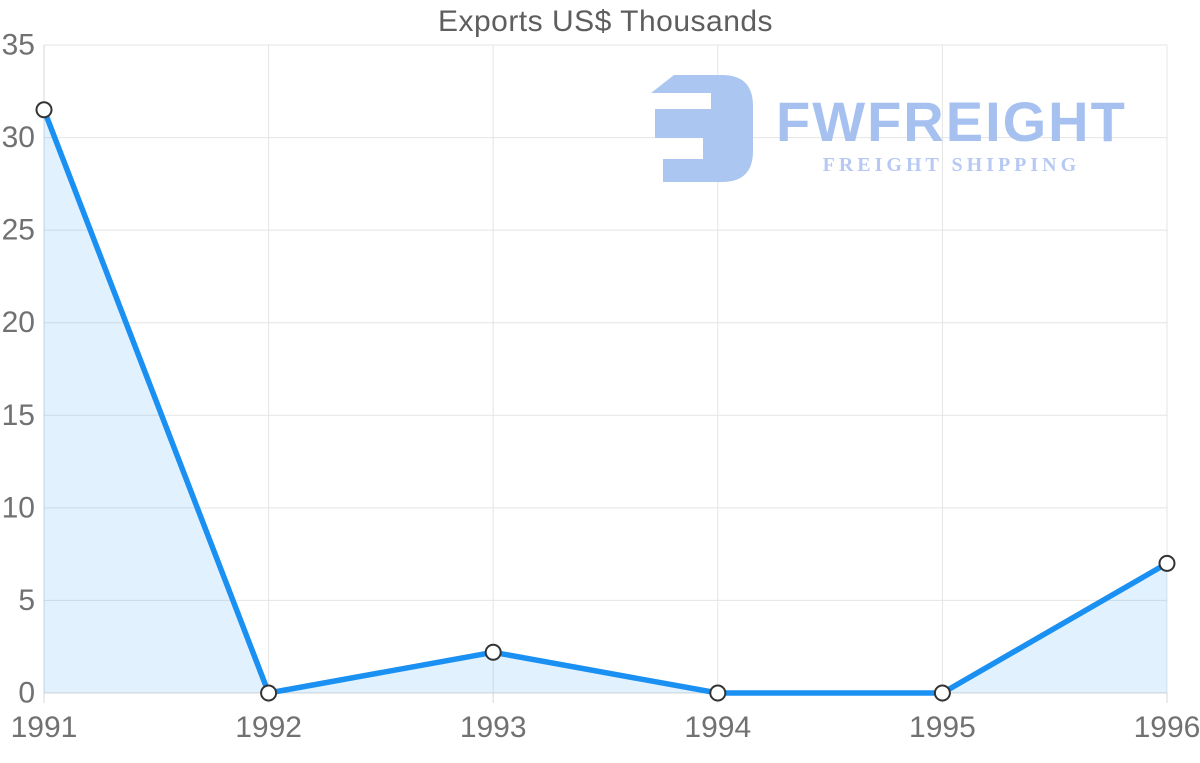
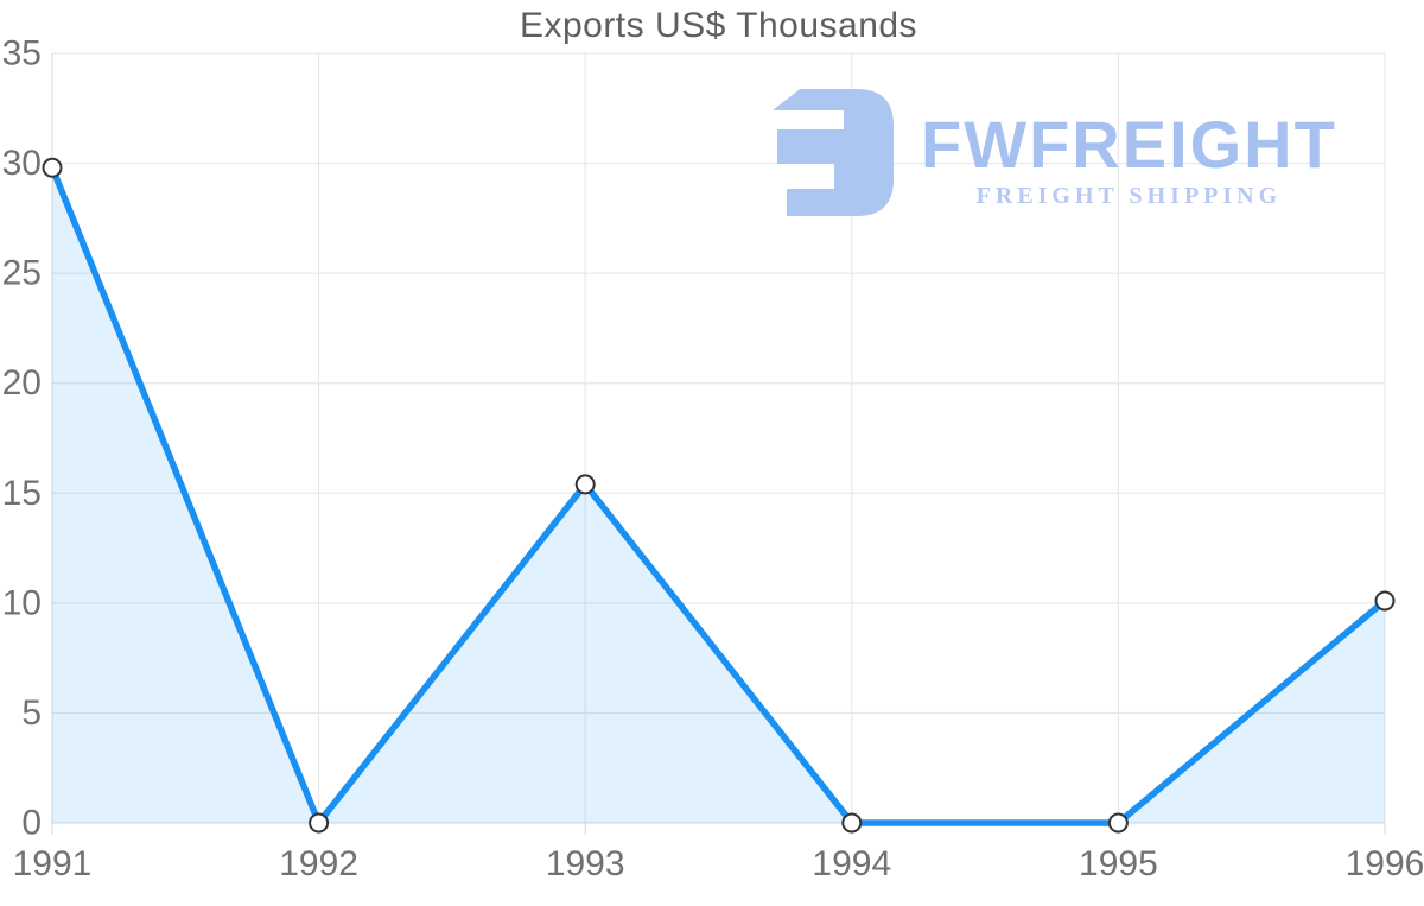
1991: 31.5 -> 29.8
1993: 2.2 -> 15.4
1996: 7.0 -> 10.1
